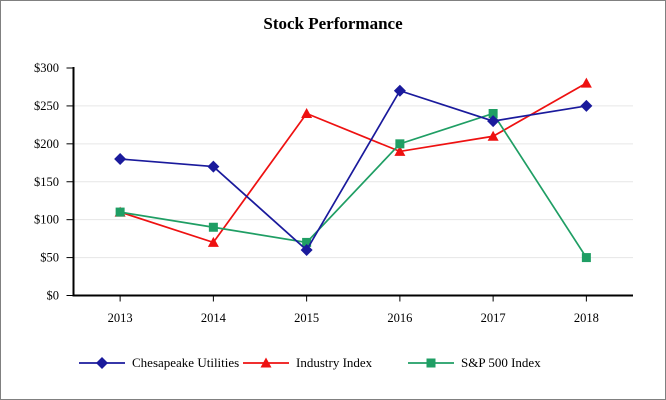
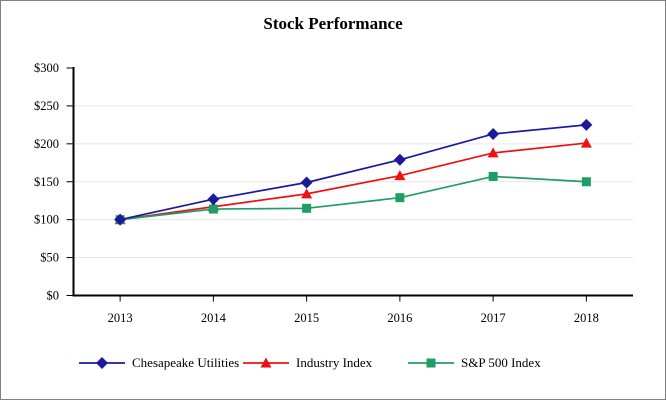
Chesapeake Utilities/2013: $180 -> $100
Industry Index/2013: $110 -> $100
S&P 500 Index/2013: $110 -> $100
Chesapeake Utilities/2014: $170 -> $130
Industry Index/2014: $70 -> $120
S&P 500 Index/2014: $90 -> $110
Chesapeake Utilities/2015: $60 -> $150
Industry Index/2015: $240 -> $130
S&P 500 Index/2015: $70 -> $120
Chesapeake Utilities/2016: $270 -> $180
Industry Index/2016: $190 -> $160
S&P 500 Index/2016: $200 -> $130
Chesapeake Utilities/2017: $230 -> $210
Industry Index/2017: $210 -> $190
S&P 500 Index/2017: $240 -> $160
Chesapeake Utilities/2018: $250 -> $220
Industry Index/2018: $280 -> $200
S&P 500 Index/2018: $50 -> $150
